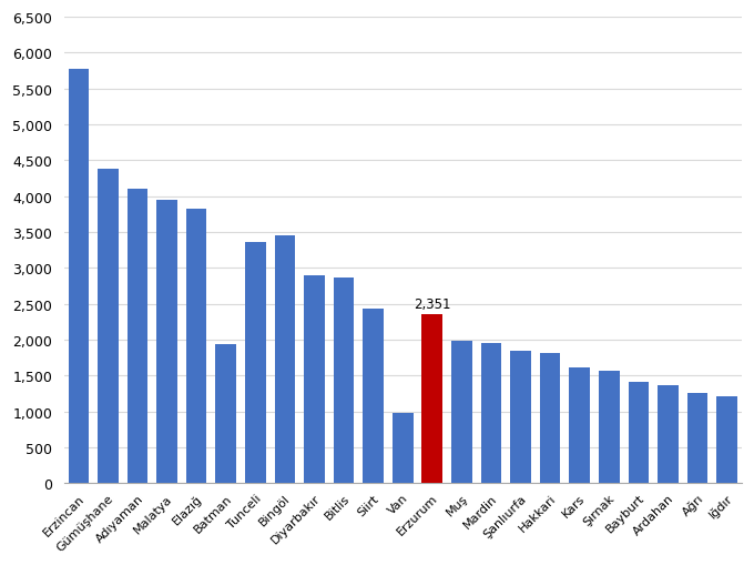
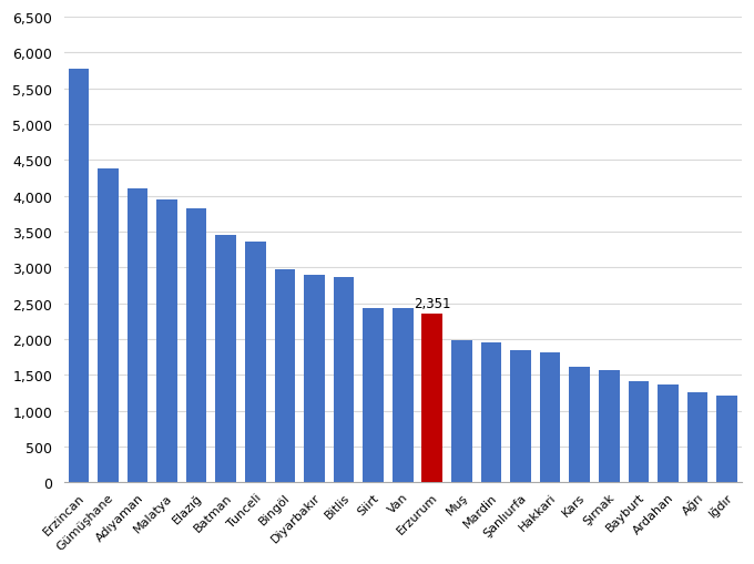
Batman: 1,940 -> 3,460
Bingöl: 3,460 -> 2,970
Van: 980 -> 2,440
